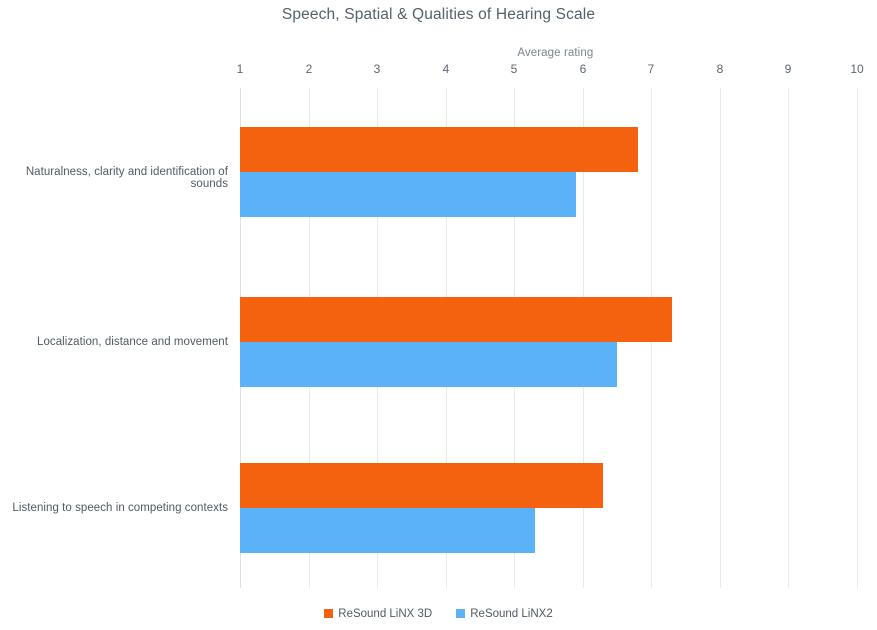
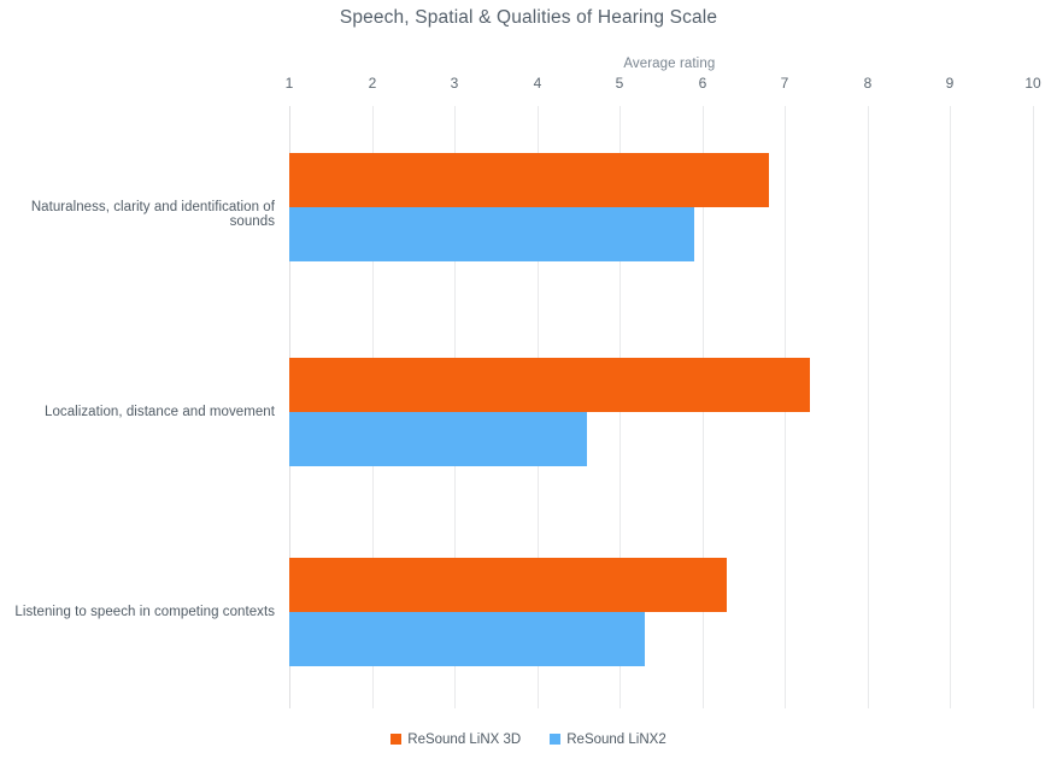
ReSound LiNX2/Localization, distance and movement: 6.5 -> 4.6
